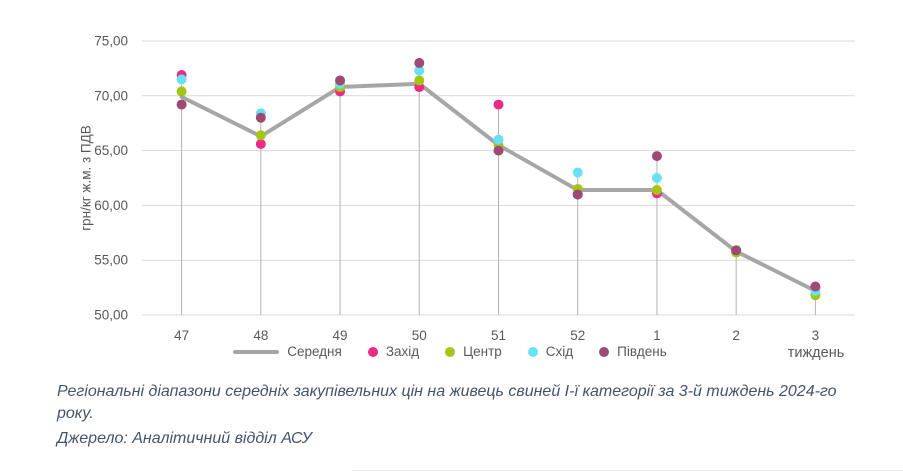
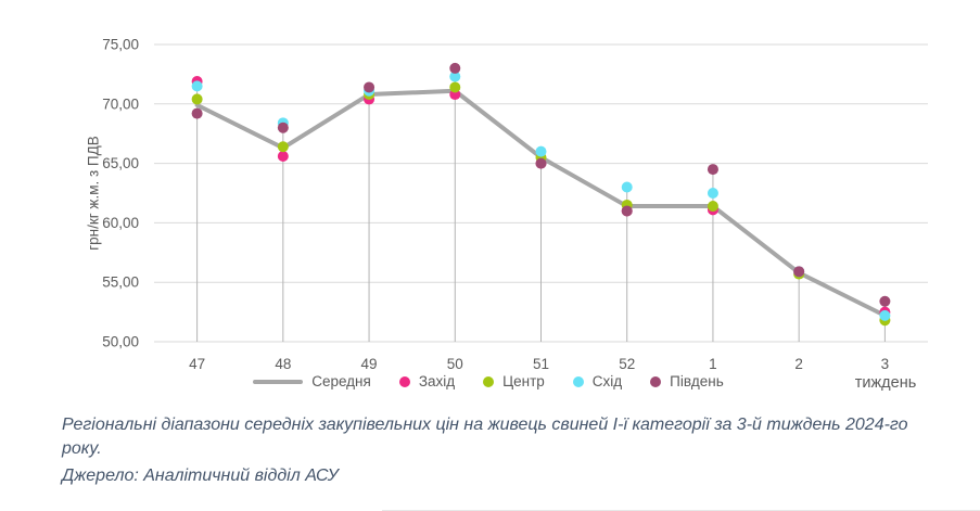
Захід/51: 69,2 -> 65,0
Південь/3: 52,6 -> 53,4
